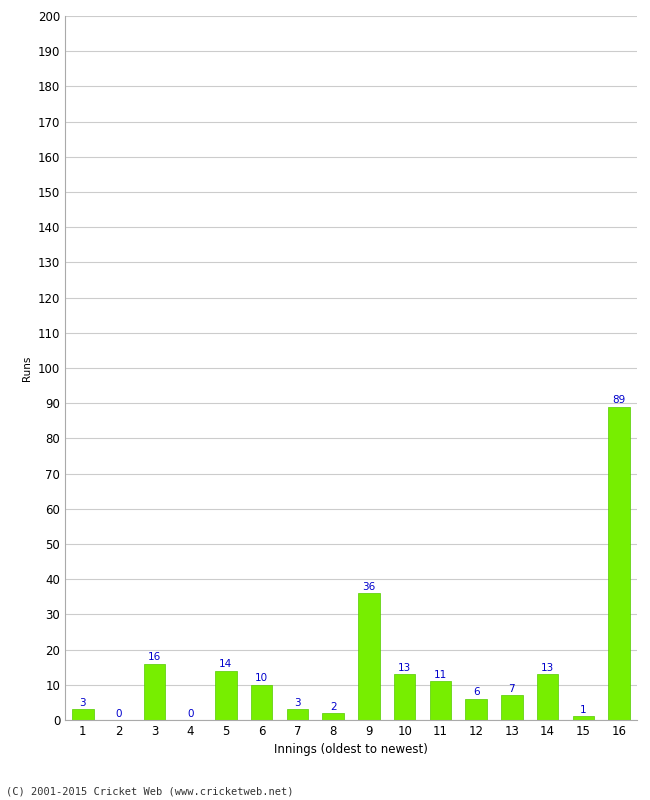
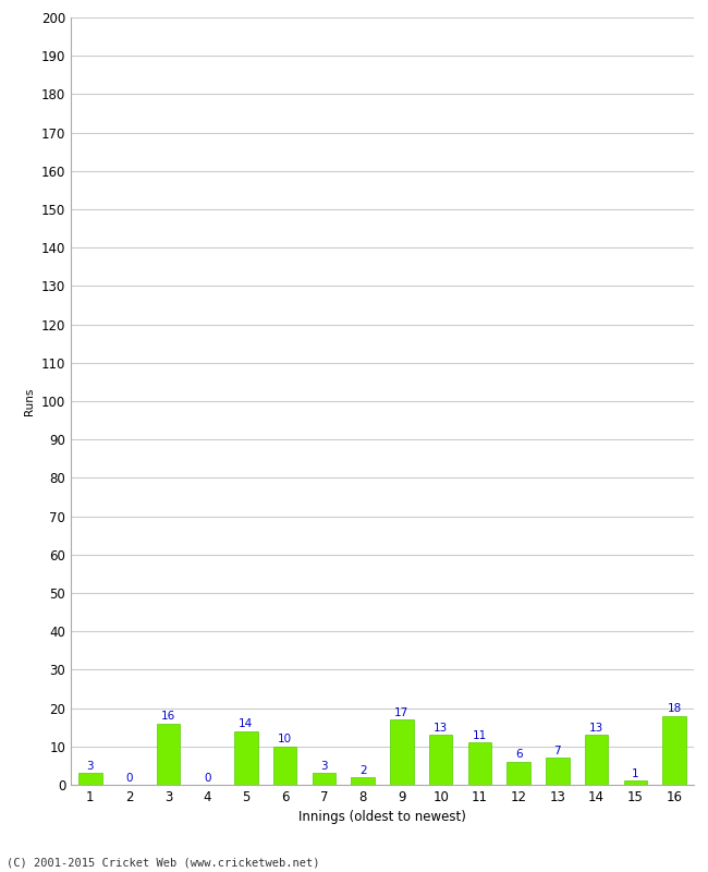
9: 36 -> 17
16: 89 -> 18
